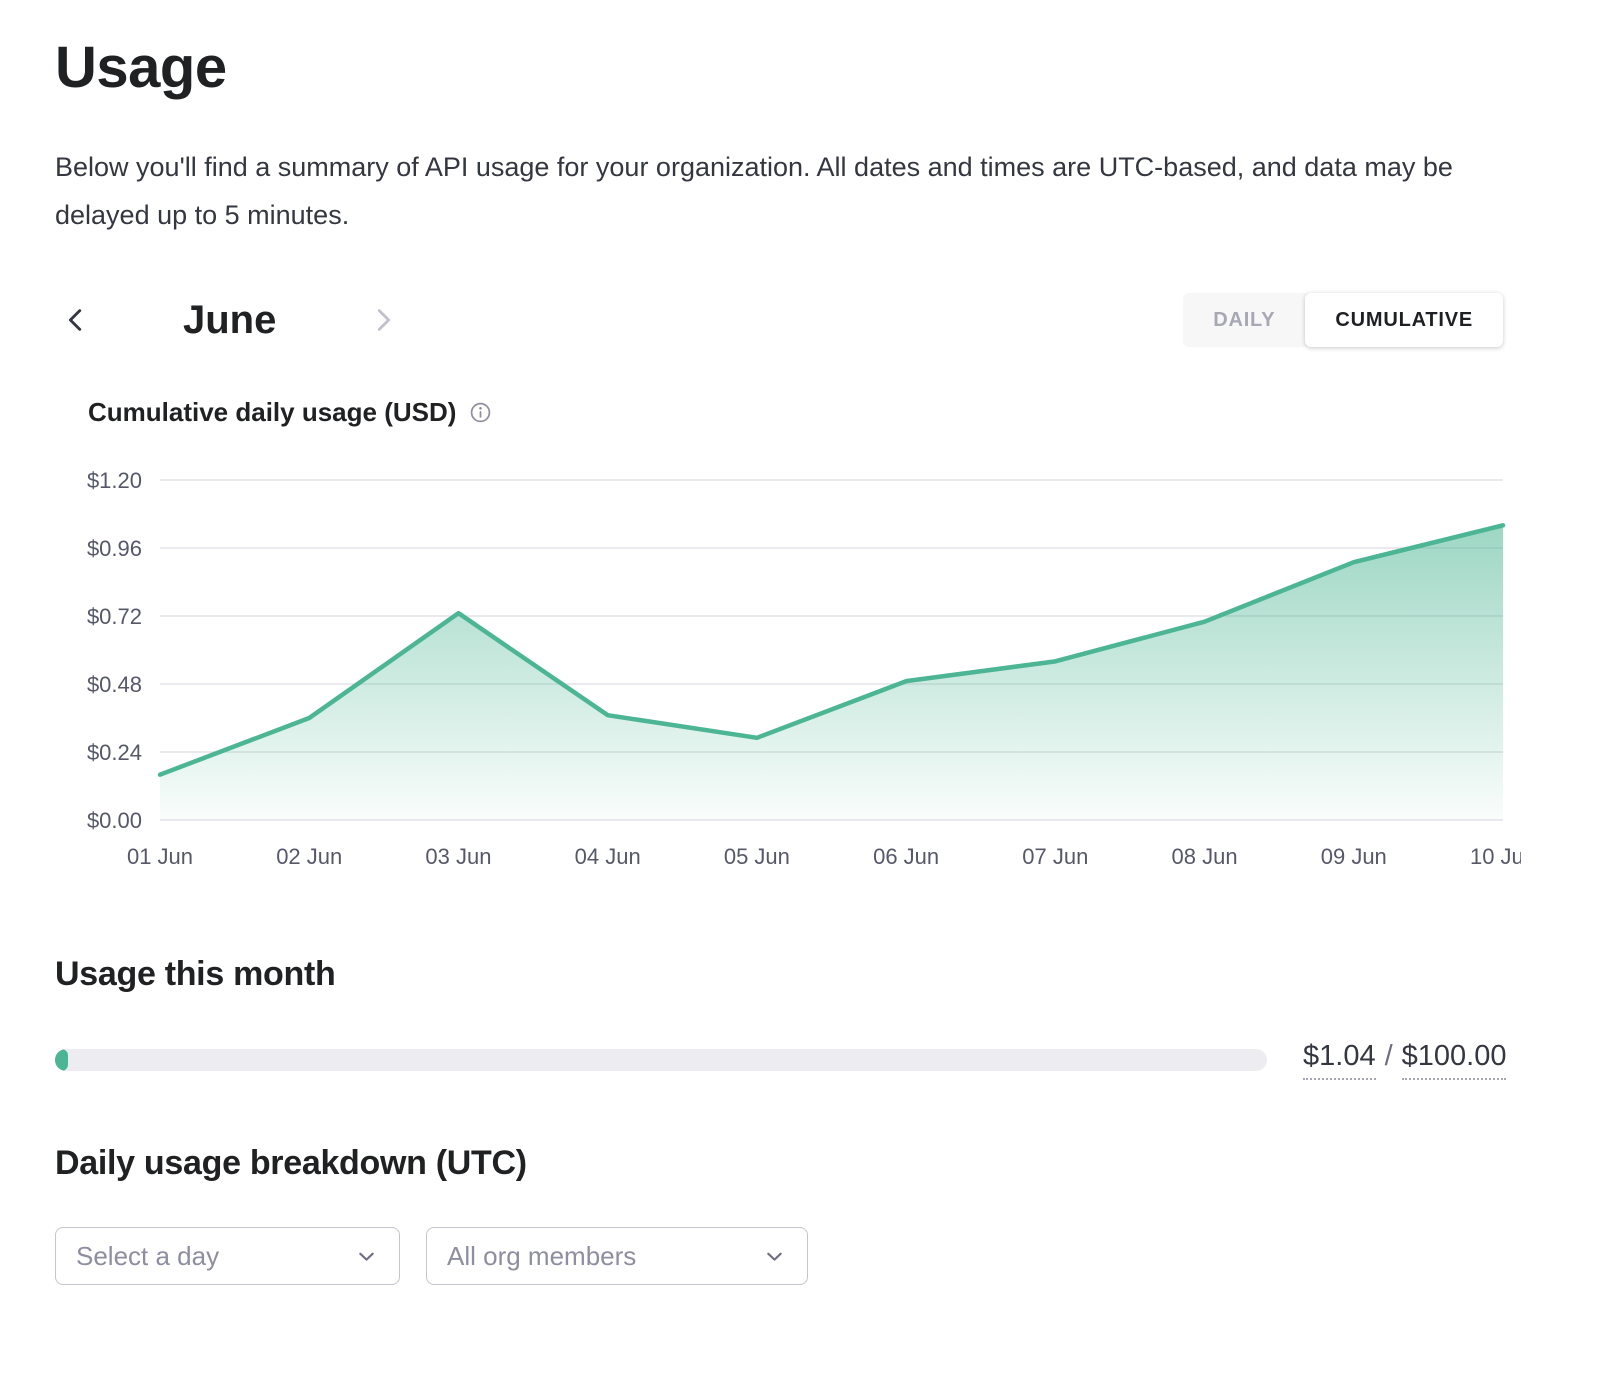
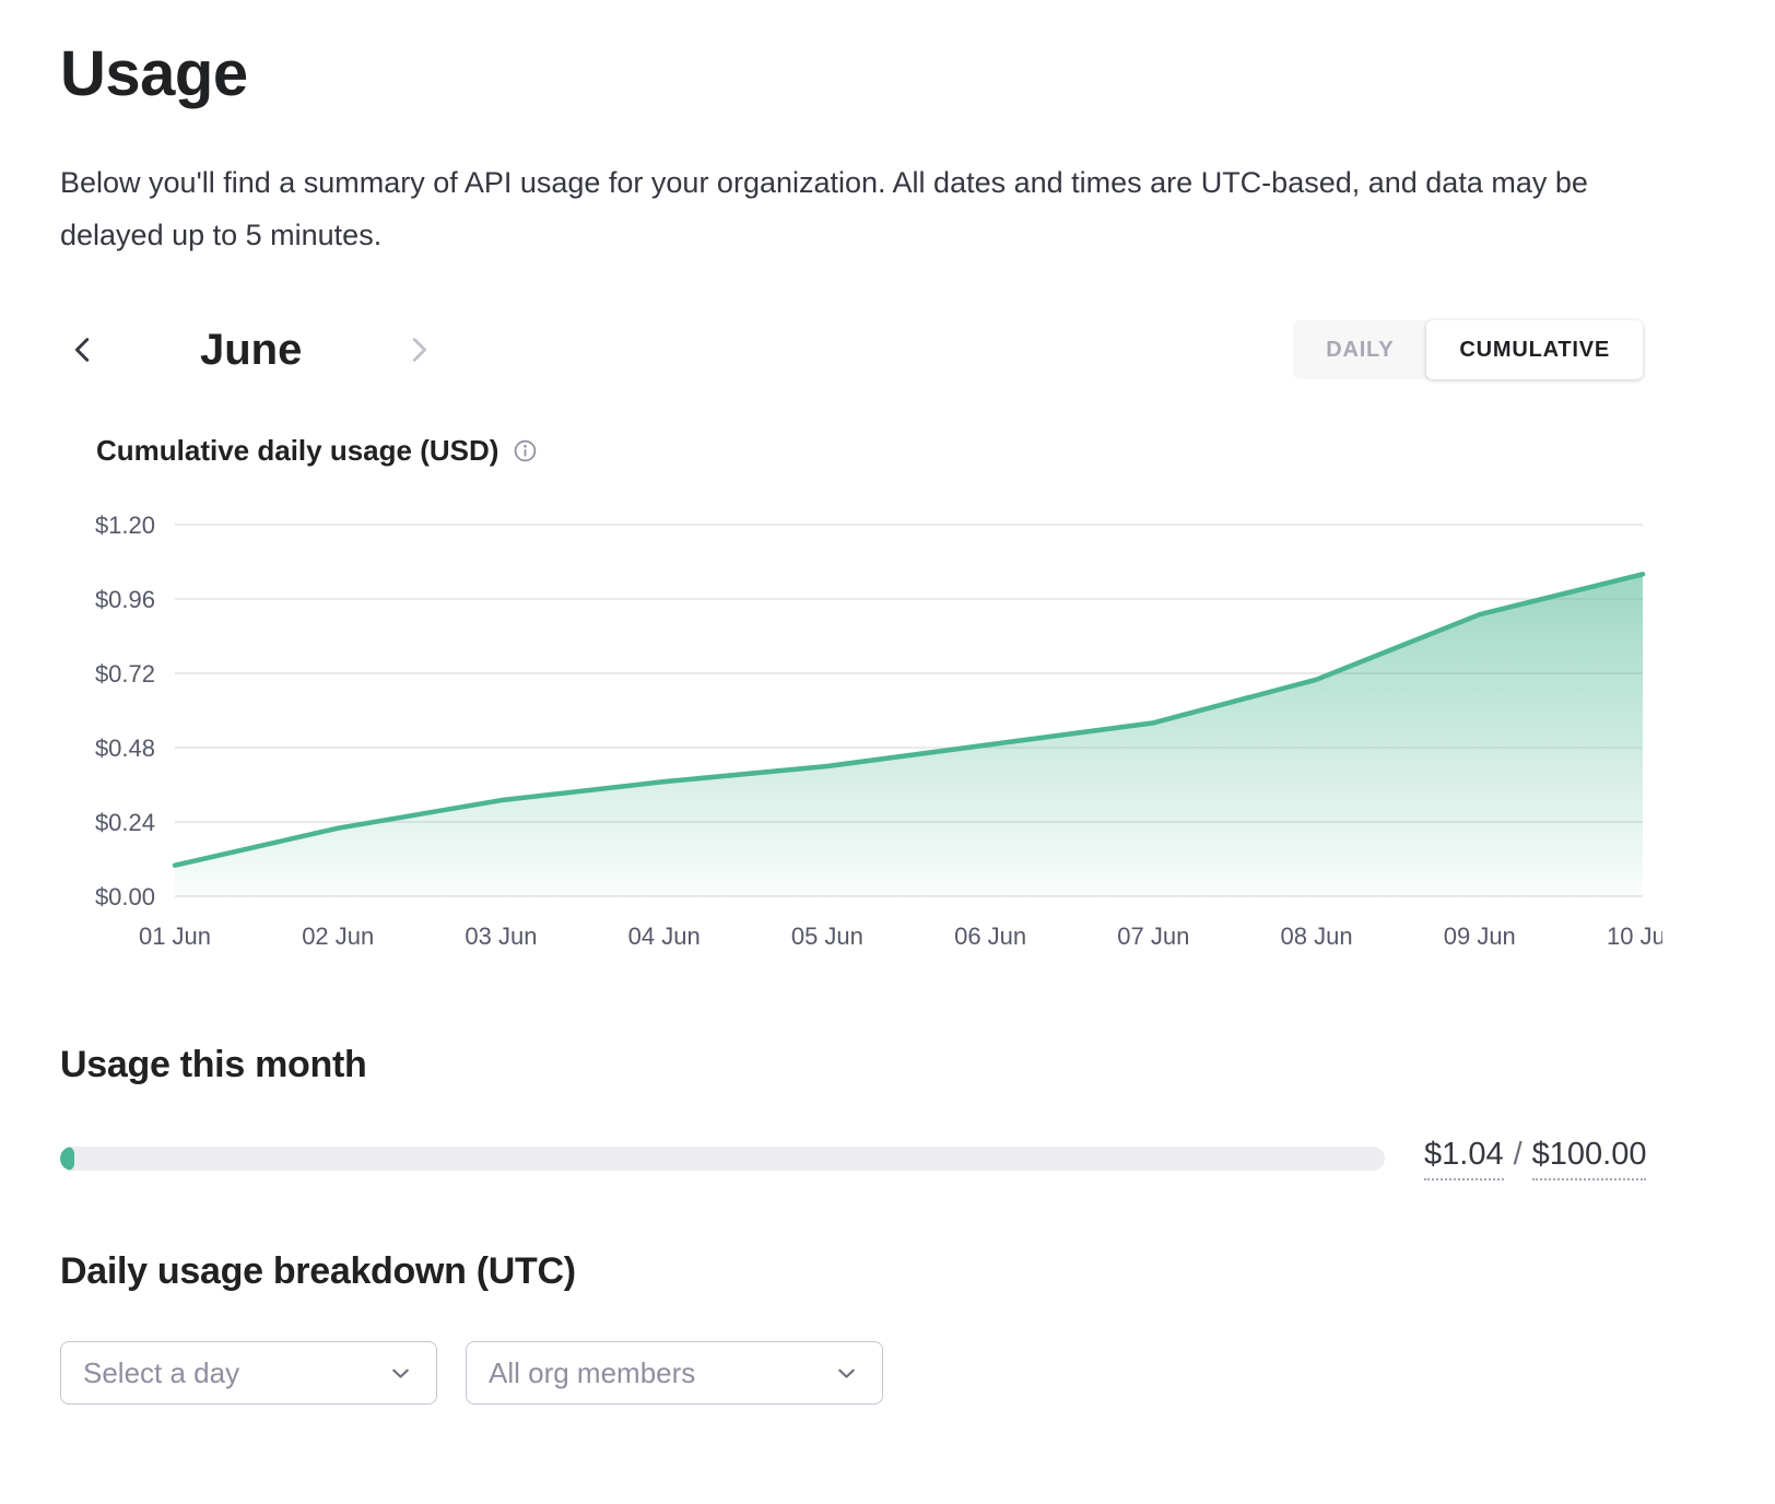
01 Jun: $0.16 -> $0.10
02 Jun: $0.36 -> $0.22
03 Jun: $0.73 -> $0.31
05 Jun: $0.29 -> $0.42
